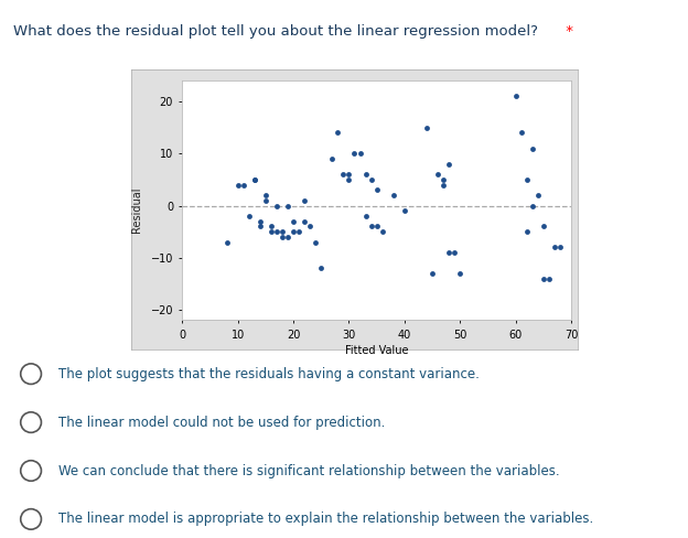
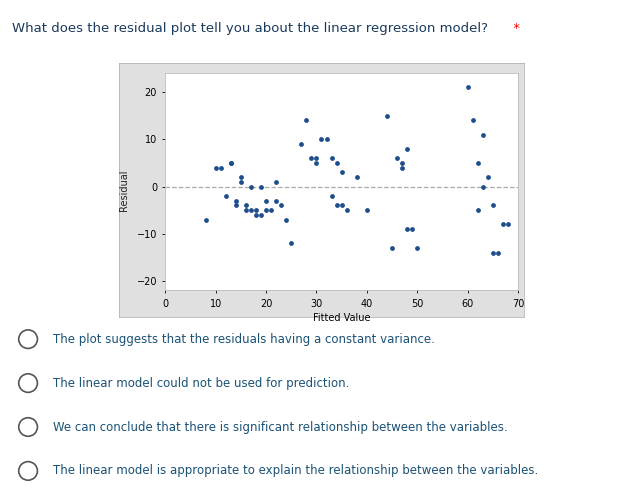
40: -1 -> -5
